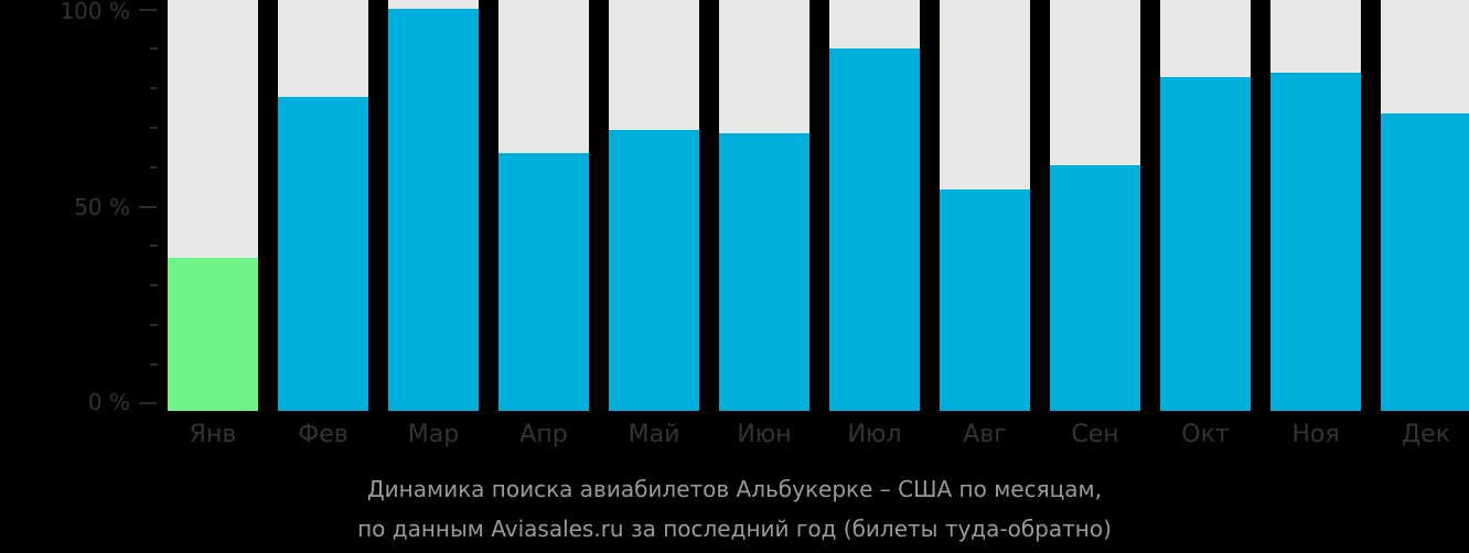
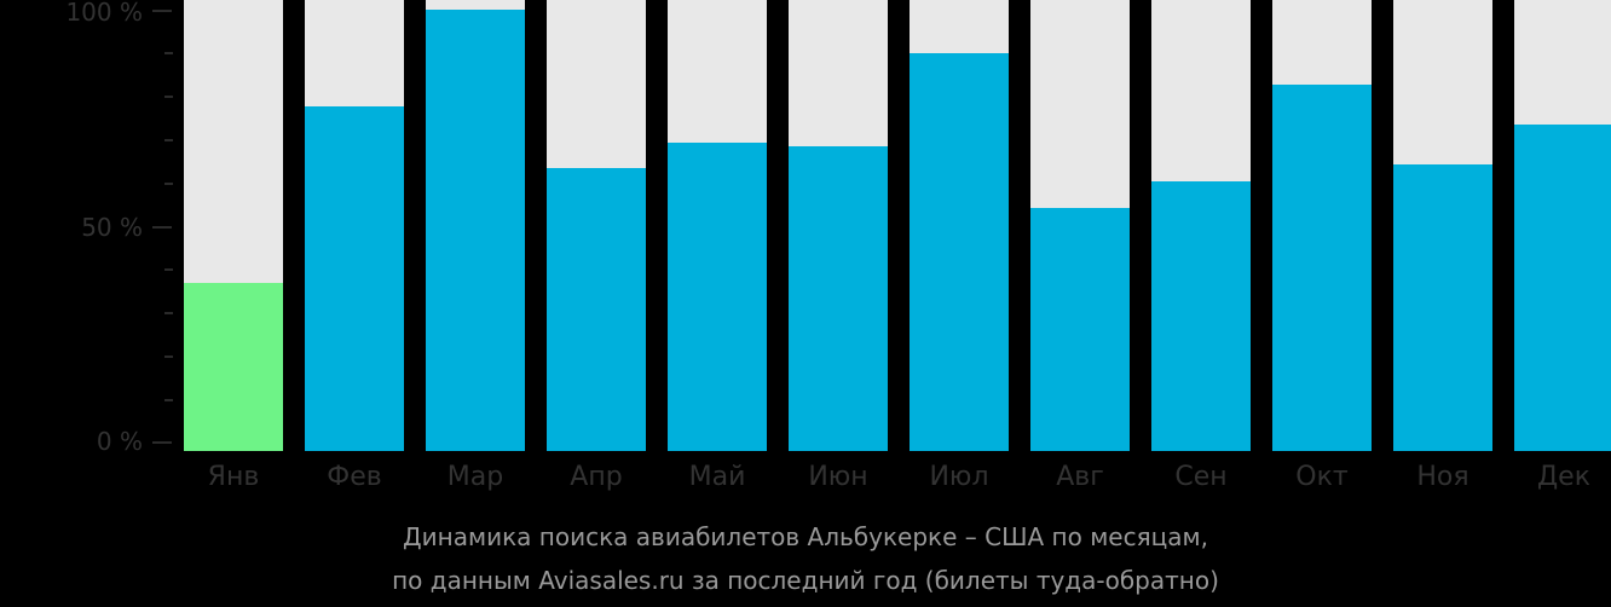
Ноя: 84% -> 65%
